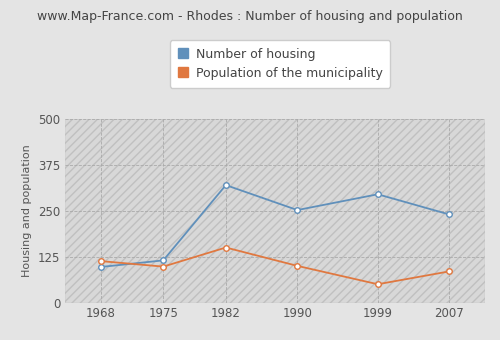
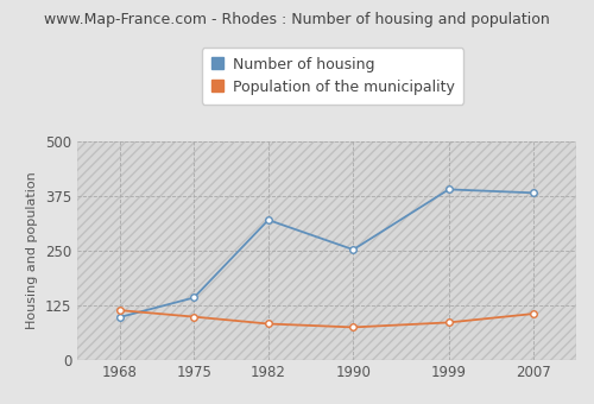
Number of housing/1975: 115 -> 142
Population of the municipality/1982: 150 -> 82
Population of the municipality/1990: 100 -> 74
Number of housing/1999: 295 -> 390
Population of the municipality/1999: 50 -> 85
Number of housing/2007: 240 -> 382
Population of the municipality/2007: 85 -> 105
